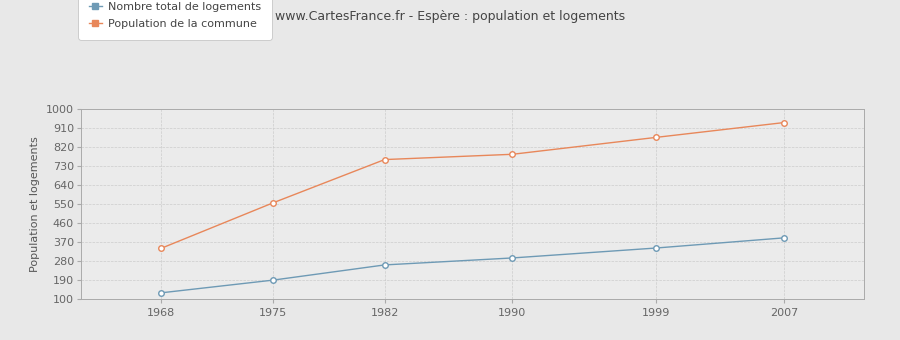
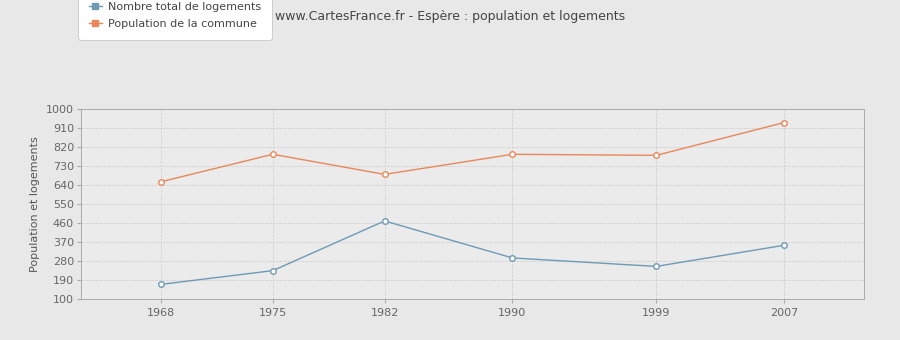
Nombre total de logements/1968: 130 -> 170
Population de la commune/1968: 340 -> 655
Nombre total de logements/1975: 190 -> 235
Population de la commune/1975: 555 -> 785
Nombre total de logements/1982: 262 -> 470
Population de la commune/1982: 760 -> 690
Nombre total de logements/1999: 342 -> 255
Population de la commune/1999: 865 -> 780
Nombre total de logements/2007: 390 -> 355
